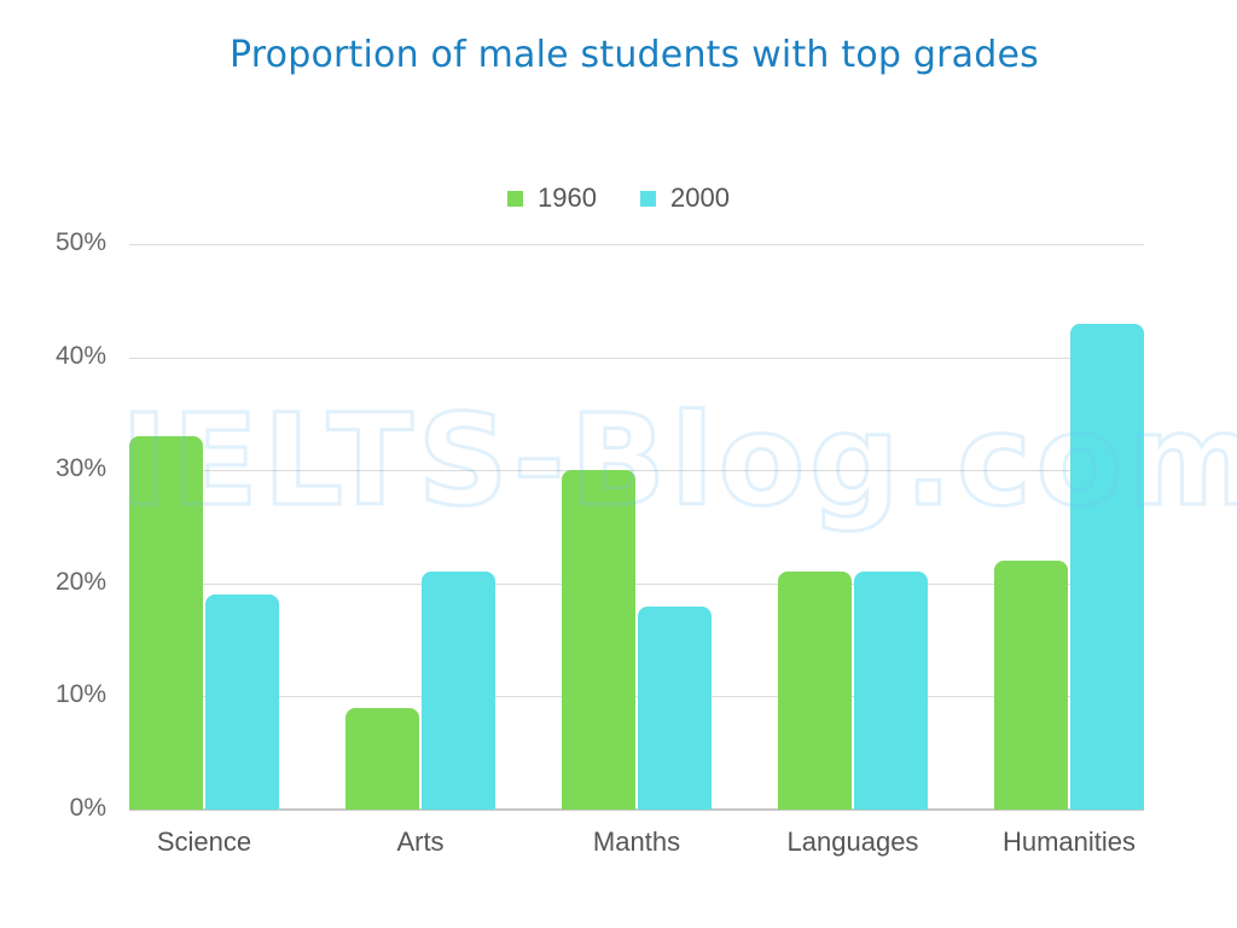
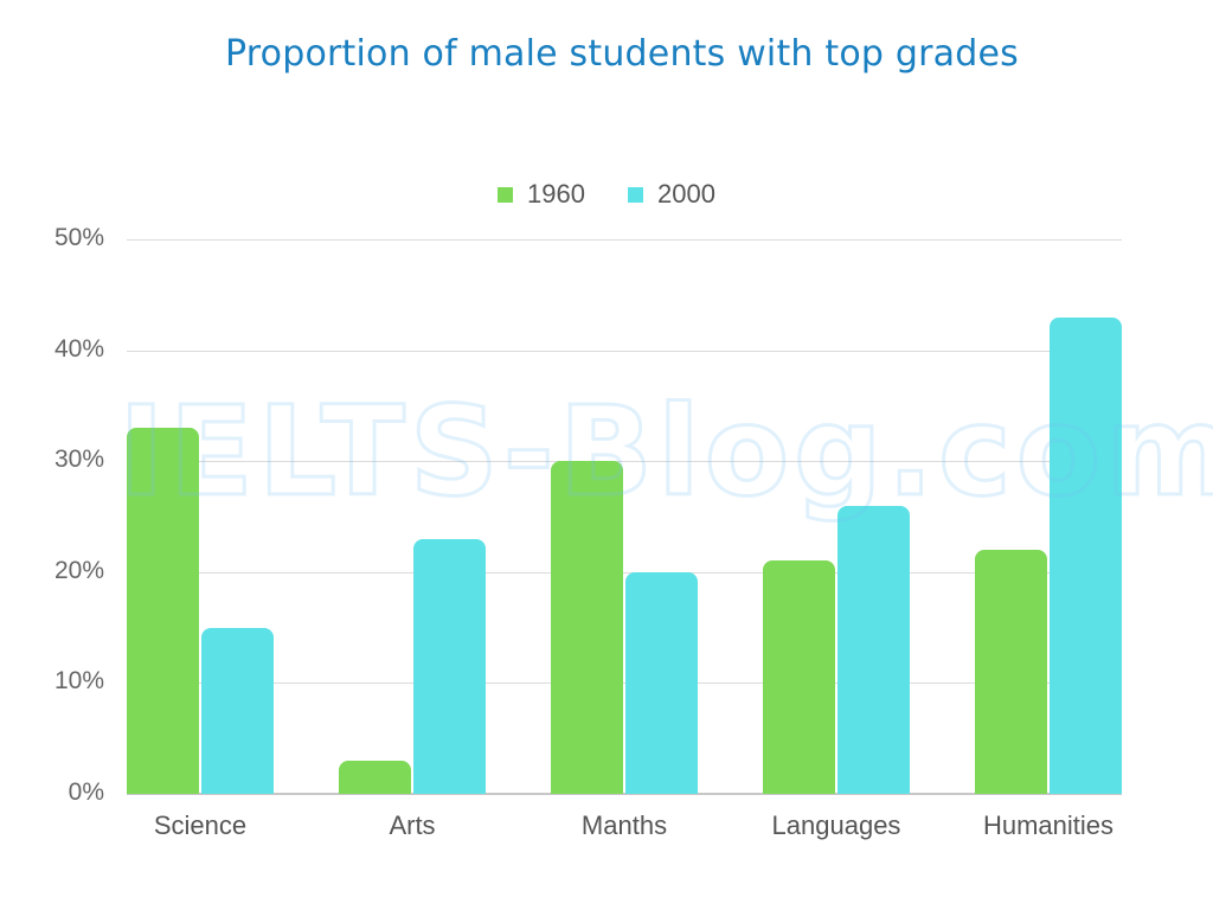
2000/Science: 19% -> 15%
1960/Arts: 9% -> 3%
2000/Arts: 21% -> 23%
2000/Manths: 18% -> 20%
2000/Languages: 21% -> 26%
